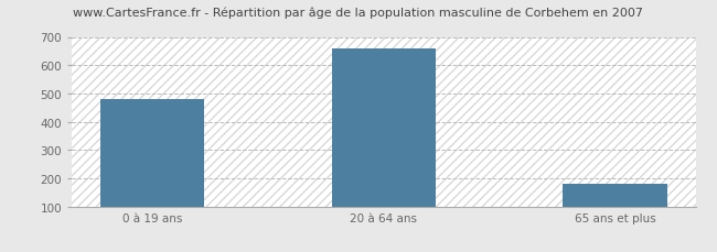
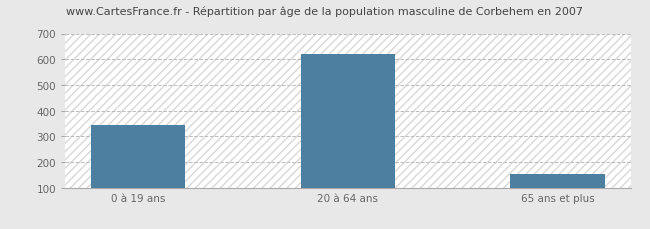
0 à 19 ans: 480 -> 345
20 à 64 ans: 660 -> 620
65 ans et plus: 180 -> 152
